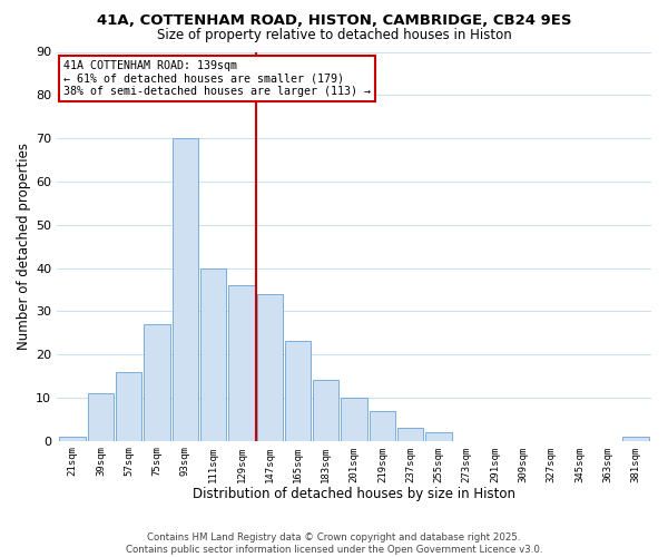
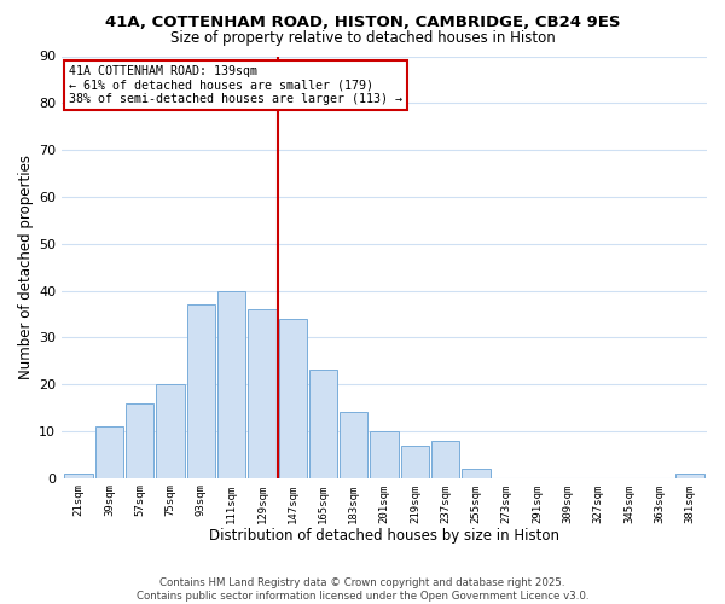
75sqm: 27 -> 20
93sqm: 70 -> 37
237sqm: 3 -> 8
